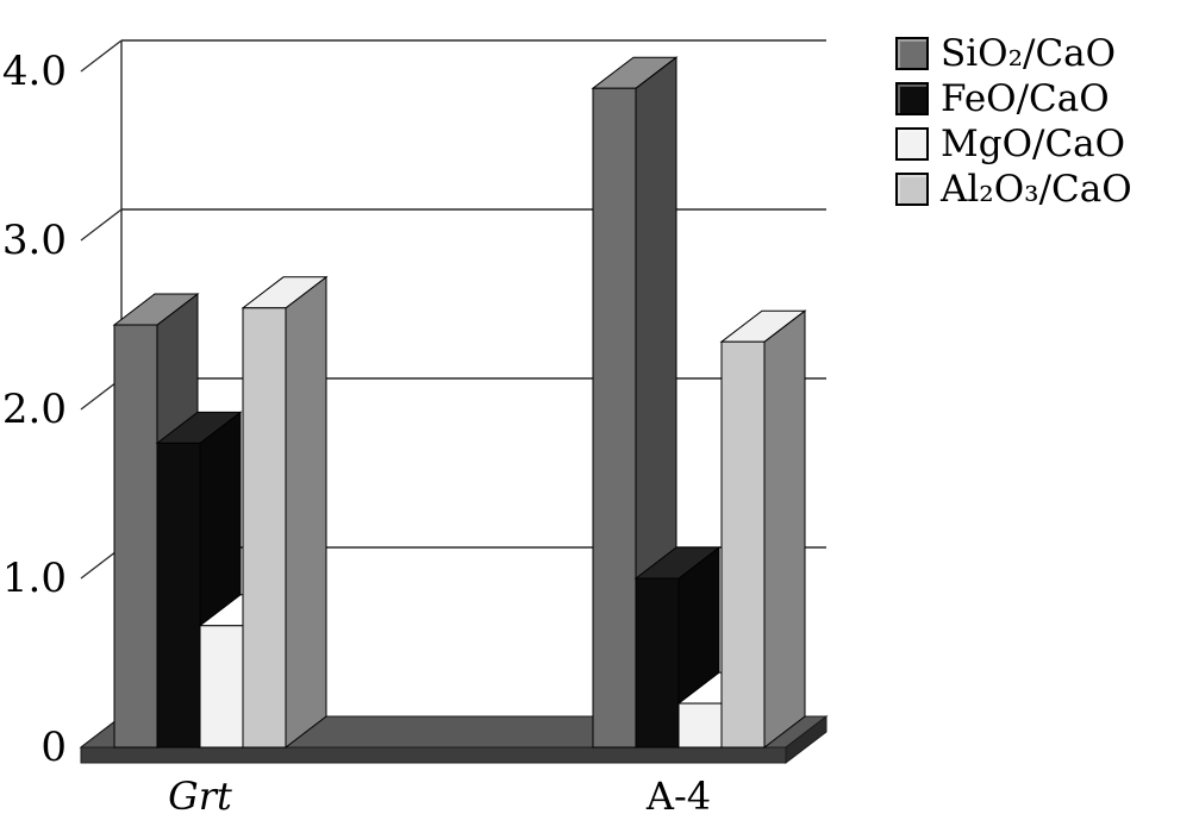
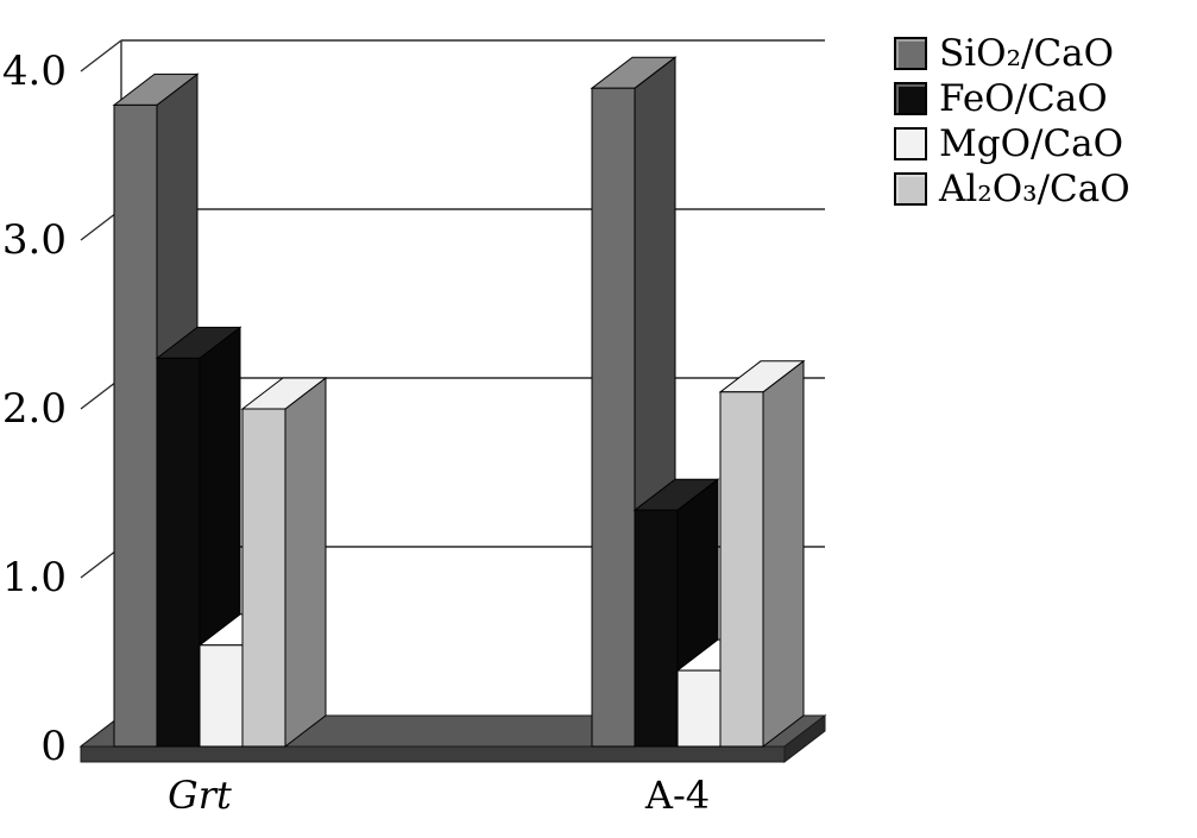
SiO₂/CaO/Grt: 2.5 -> 3.8
FeO/CaO/Grt: 1.8 -> 2.3
MgO/CaO/Grt: 0.72 -> 0.60
Al₂O₃/CaO/Grt: 2.6 -> 2.0
FeO/CaO/A-4: 1.0 -> 1.4
MgO/CaO/A-4: 0.26 -> 0.45
Al₂O₃/CaO/A-4: 2.4 -> 2.1
